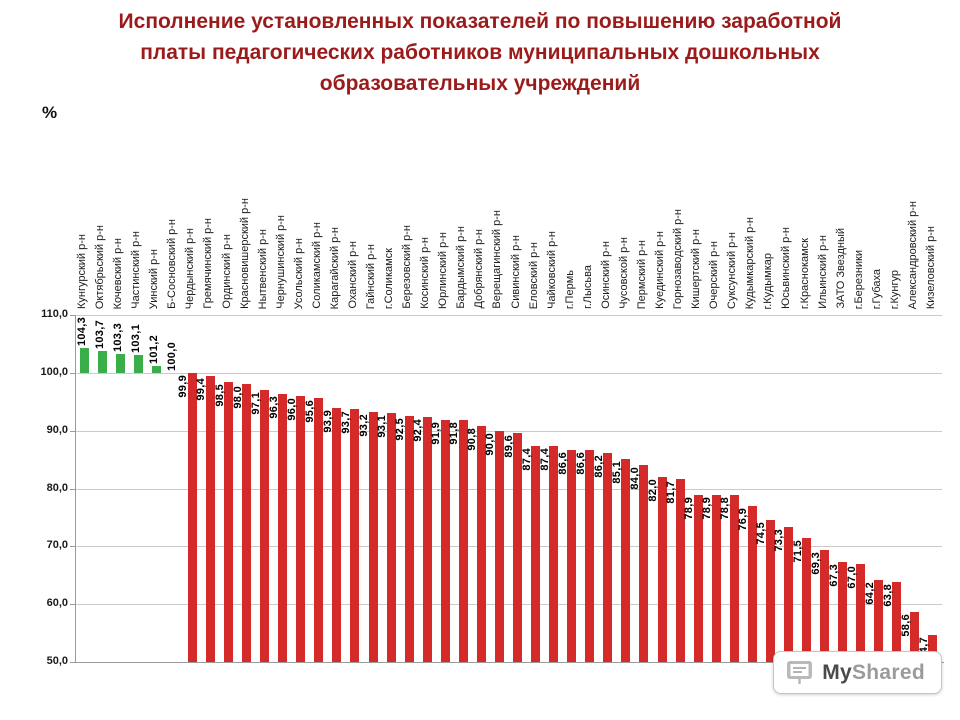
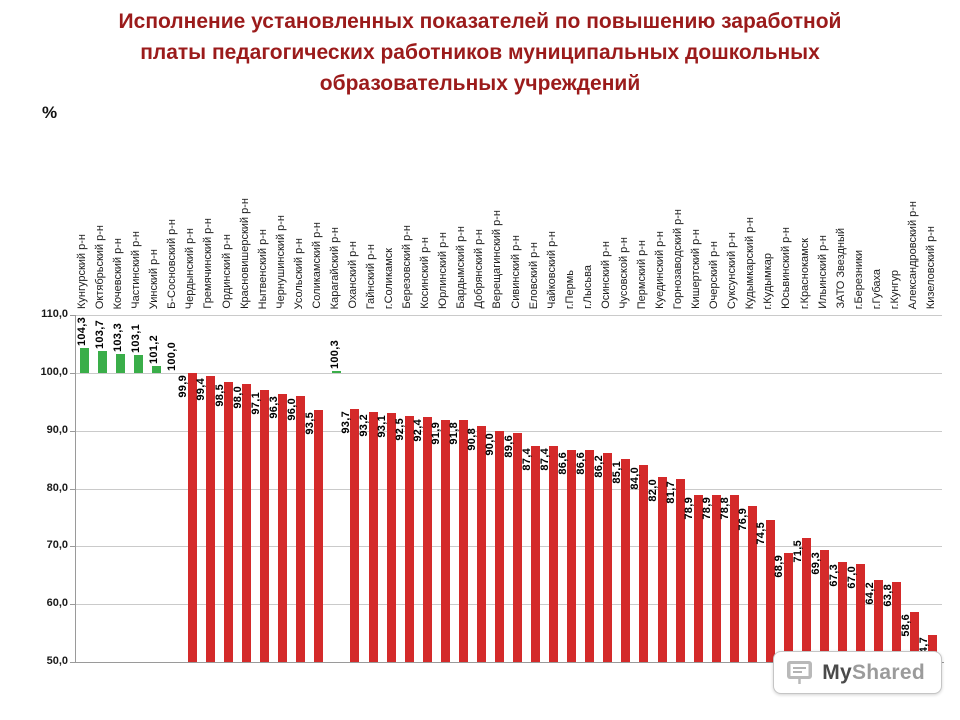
Соликамский р-н: 95,6 -> 93,5
Карагайский р-н: 93,9 -> 100,3
Юсьвинский р-н: 73,3 -> 68,9
